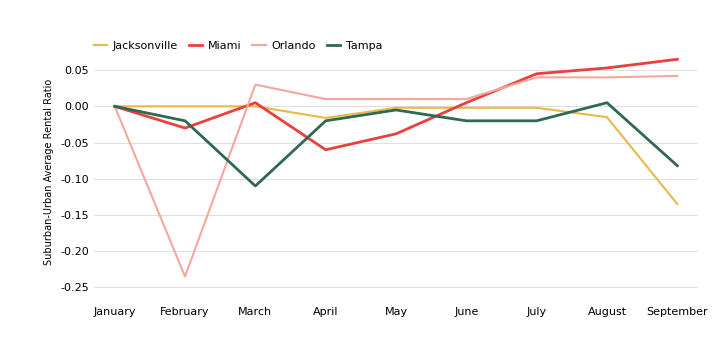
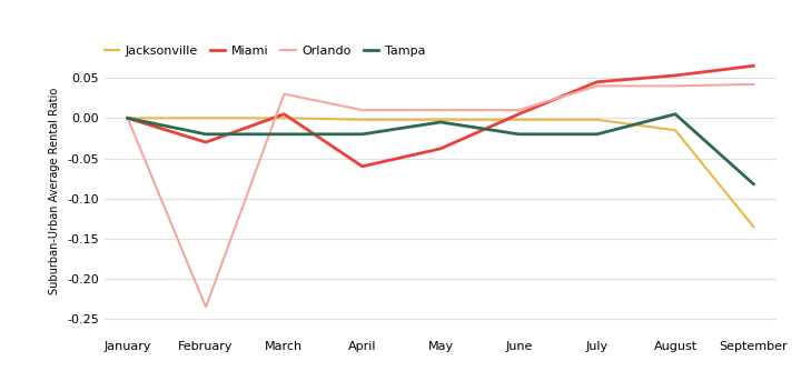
Tampa/March: -0.110 -> -0.020
Jacksonville/April: -0.016 -> -0.002
